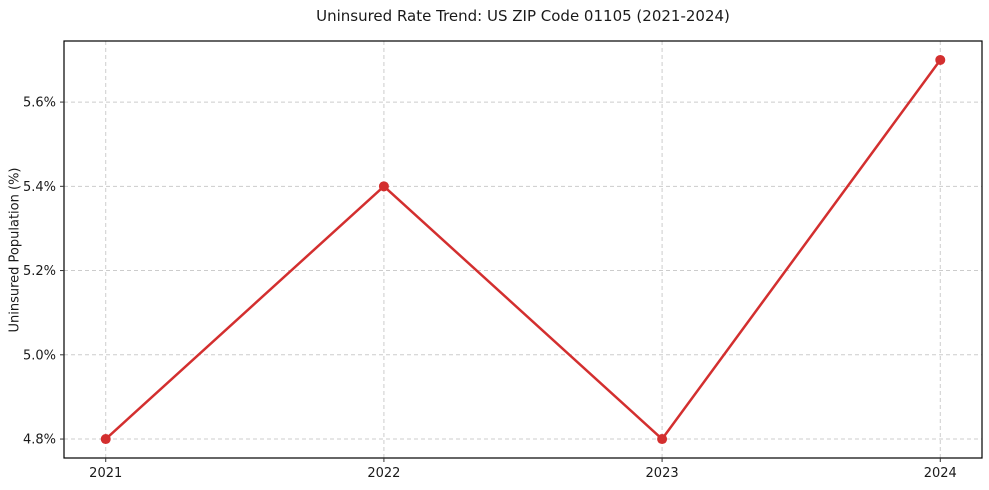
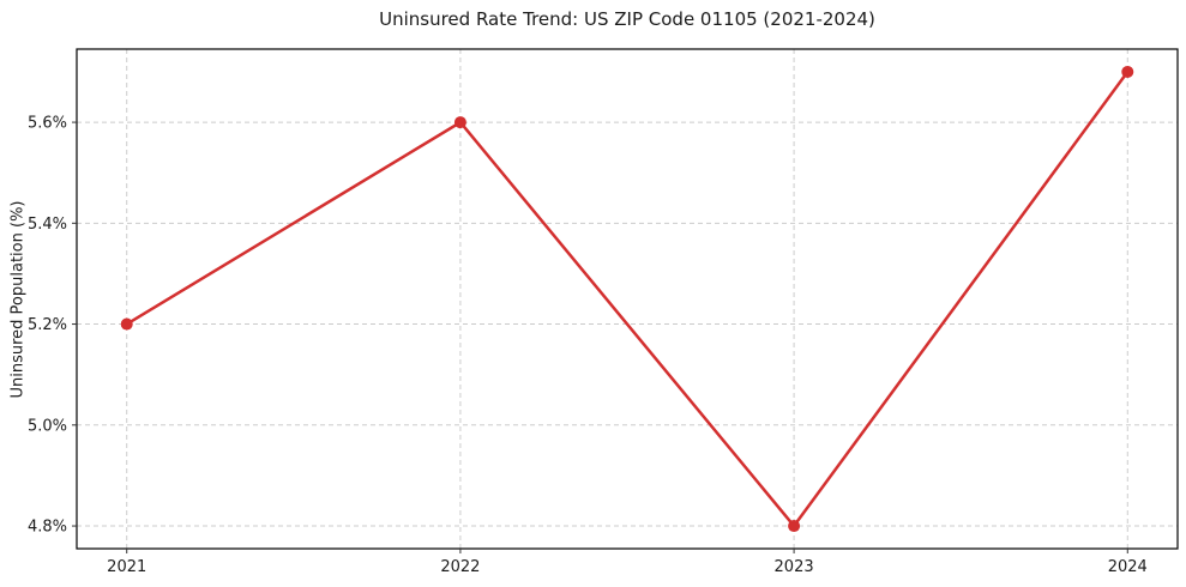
2021: 4.8% -> 5.2%
2022: 5.4% -> 5.6%
